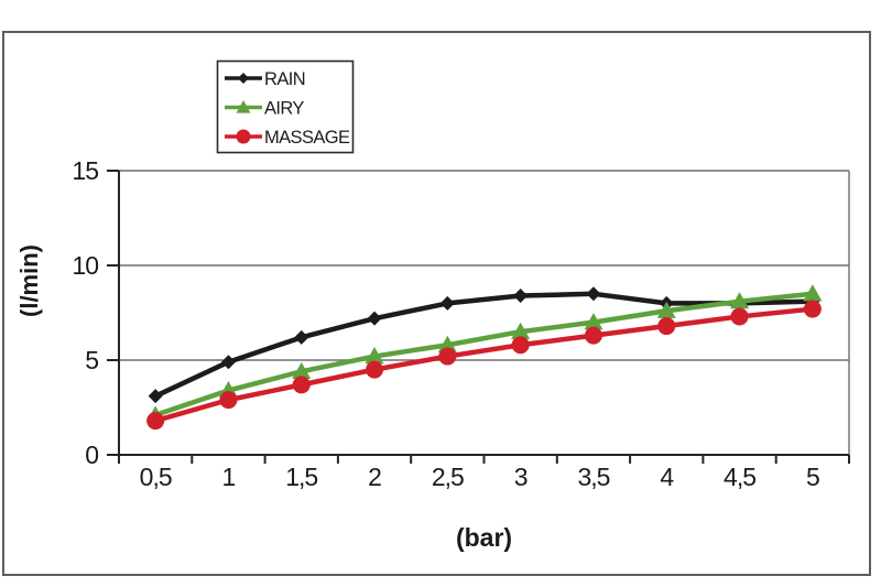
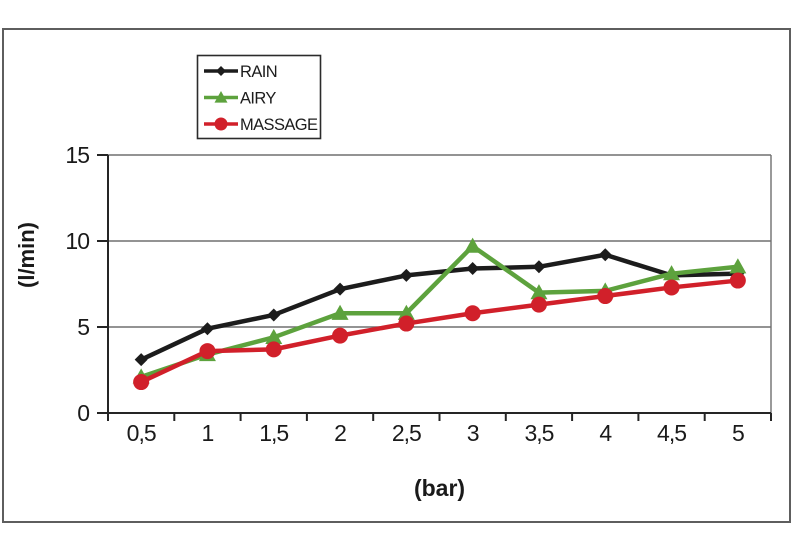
MASSAGE/1: 2.9 -> 3.6
RAIN/1,5: 6.2 -> 5.7
AIRY/2: 5.2 -> 5.8
AIRY/3: 6.5 -> 9.7
RAIN/4: 8.0 -> 9.2
AIRY/4: 7.6 -> 7.1
